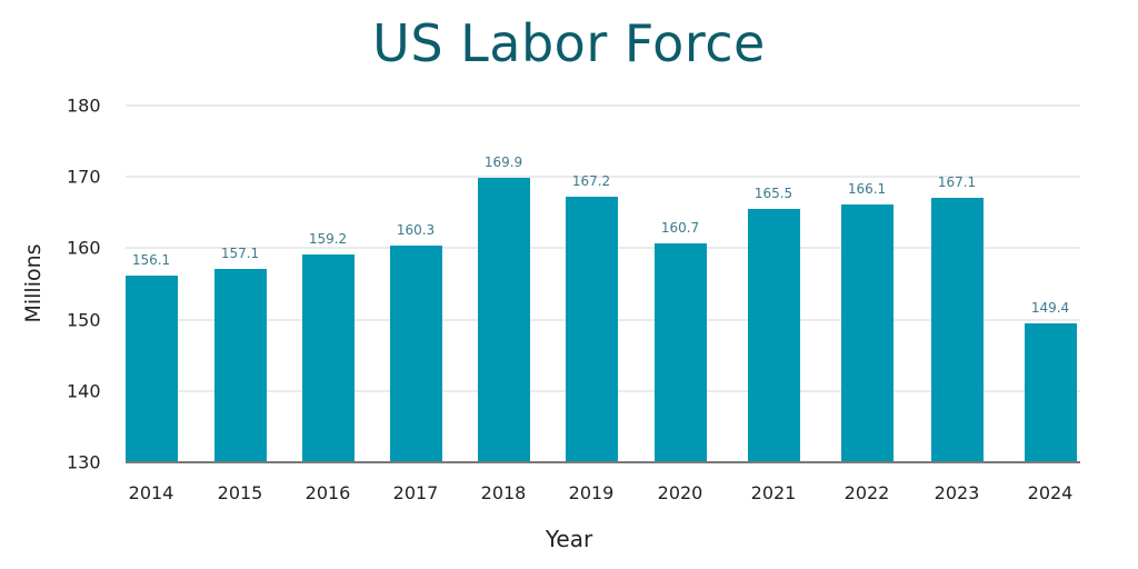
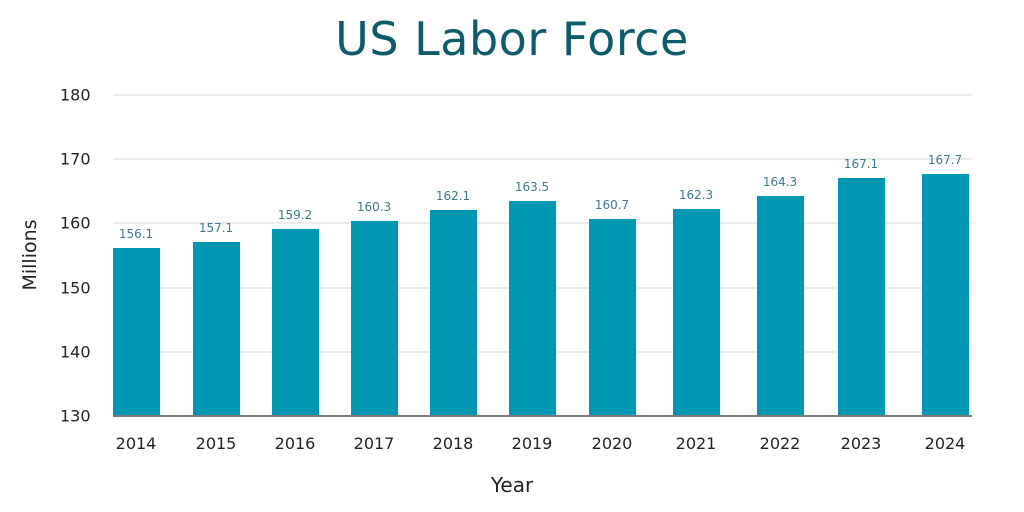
2018: 169.9 -> 162.1
2019: 167.2 -> 163.5
2021: 165.5 -> 162.3
2022: 166.1 -> 164.3
2024: 149.4 -> 167.7
